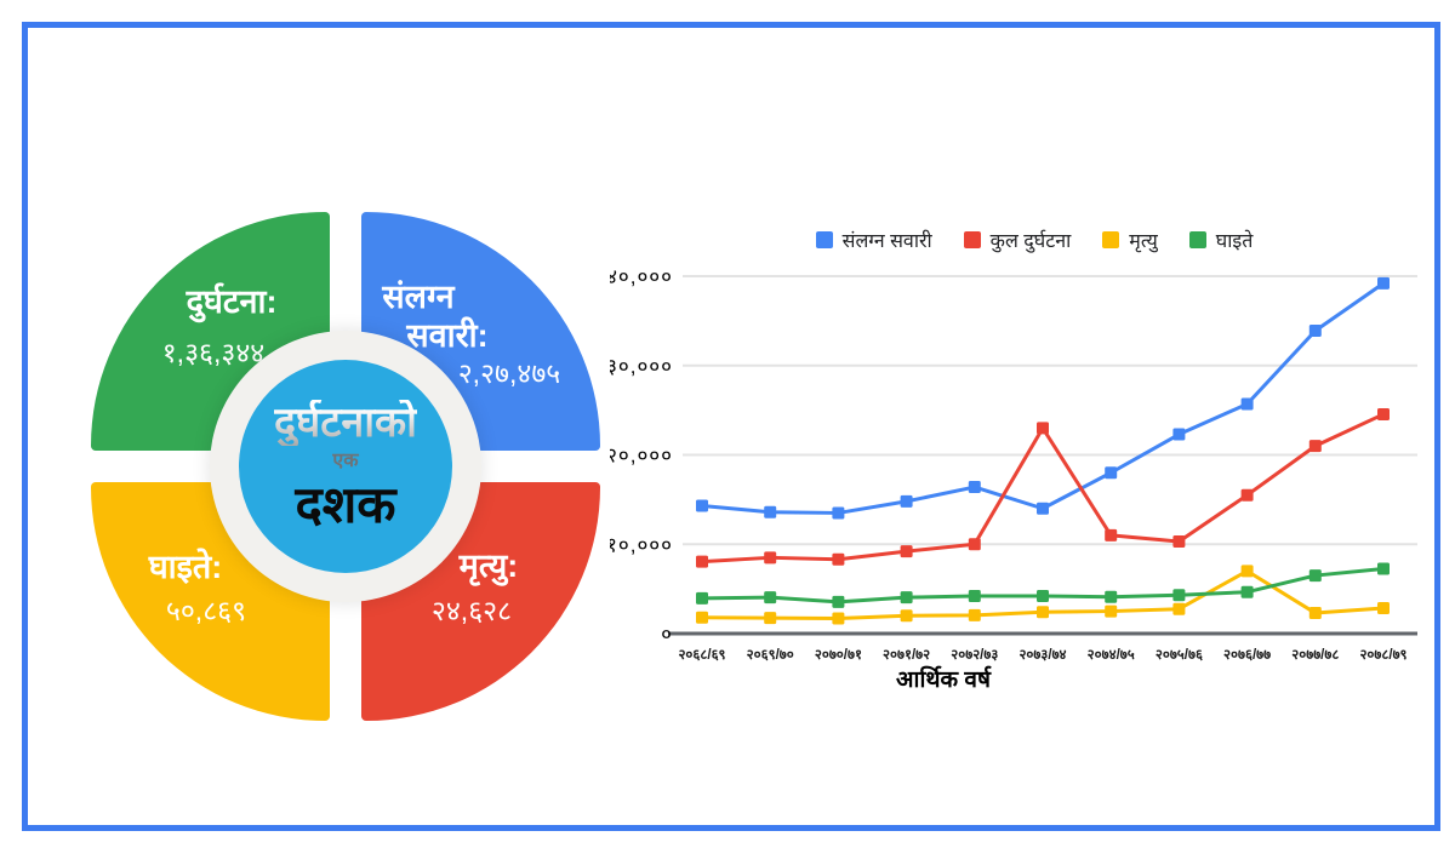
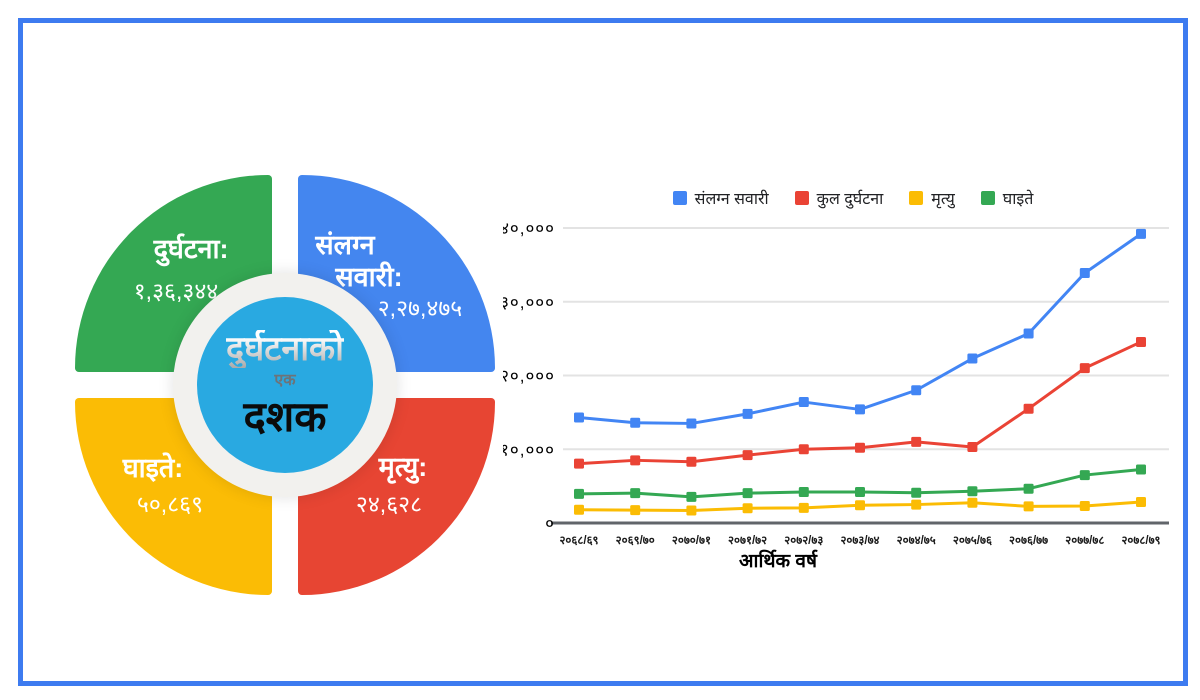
संलग्न सवारी/२०७३/७४: 14000 -> 15000
कुल दुर्घटना/२०७३/७४: 23000 -> 10000
मृत्यु/२०७६/७७: 7000 -> 2000
